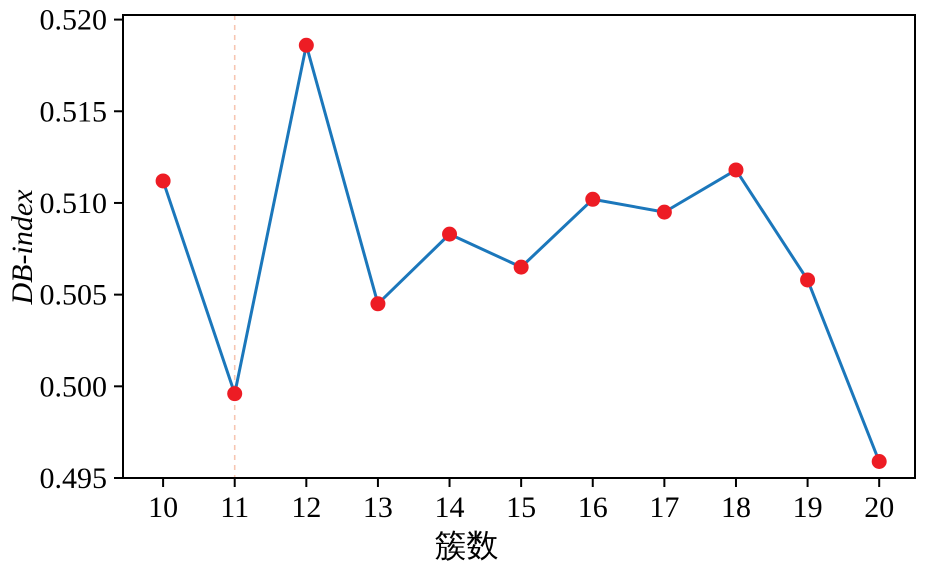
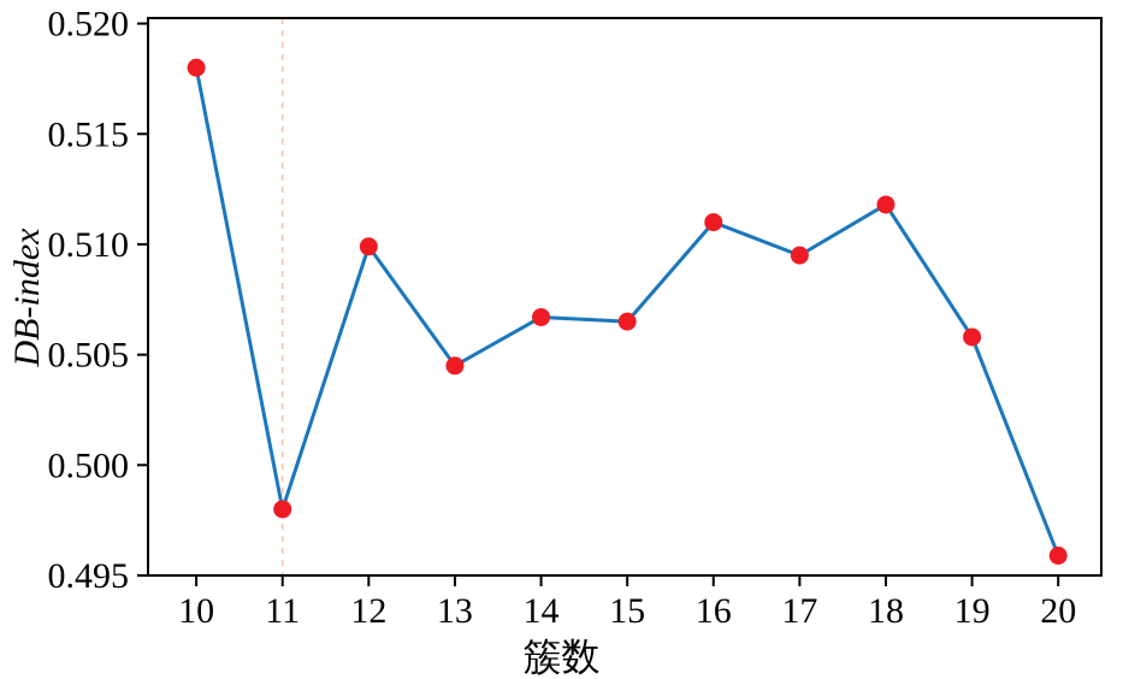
10: 0.5112 -> 0.5180
11: 0.4996 -> 0.4980
12: 0.5186 -> 0.5099
14: 0.5083 -> 0.5067
16: 0.5102 -> 0.5110
